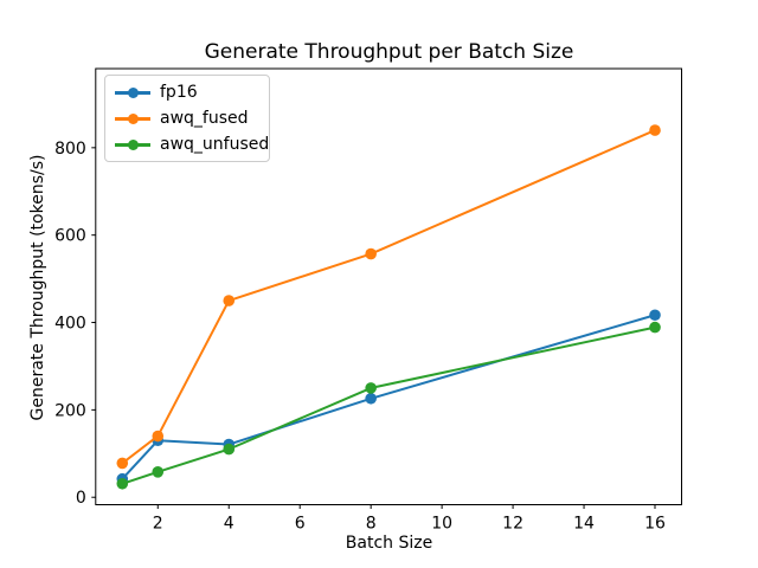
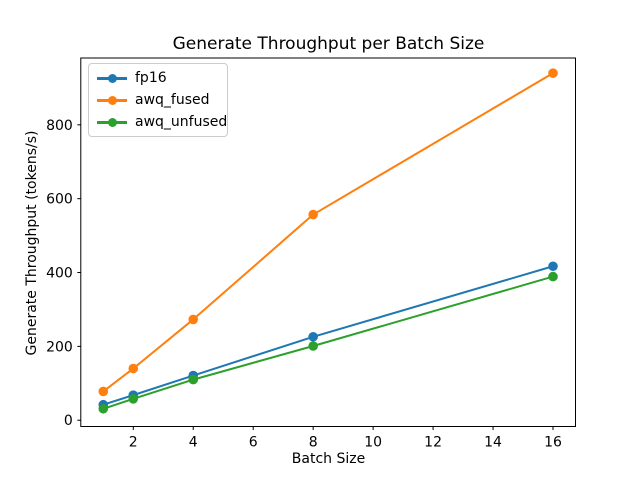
fp16/2: 130 -> 70
awq_fused/4: 450 -> 270
awq_unfused/8: 250 -> 200
awq_fused/16: 840 -> 940
